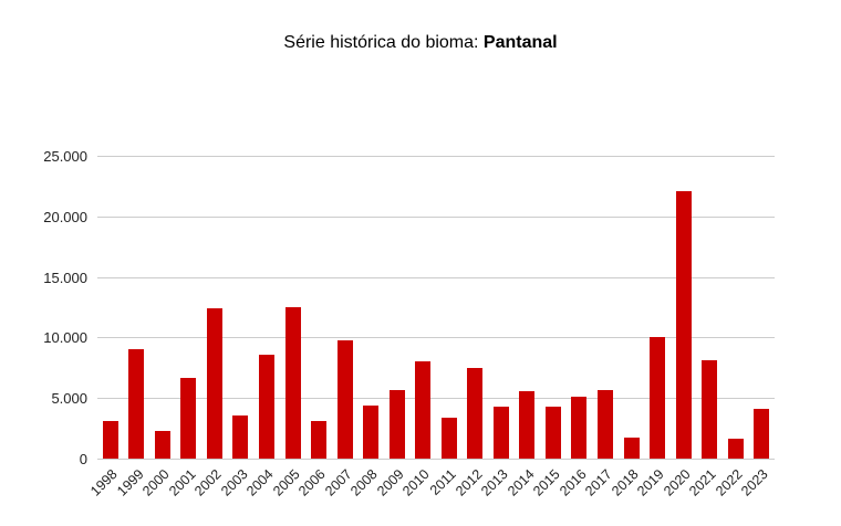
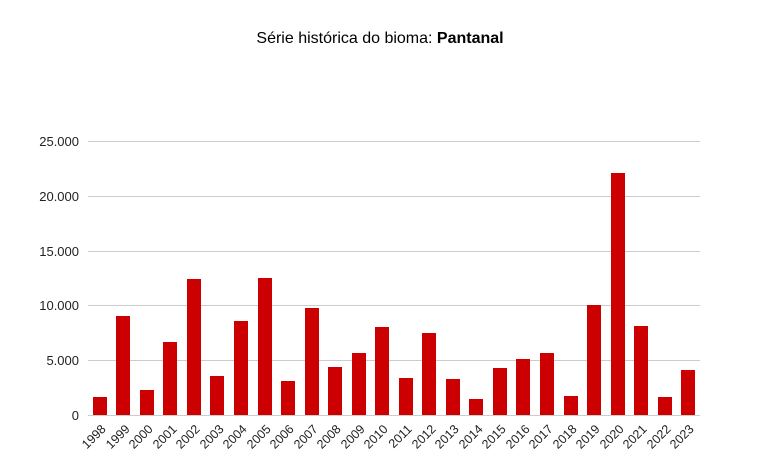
1998: 3100 -> 1600
2013: 4300 -> 3300
2014: 5600 -> 1500
